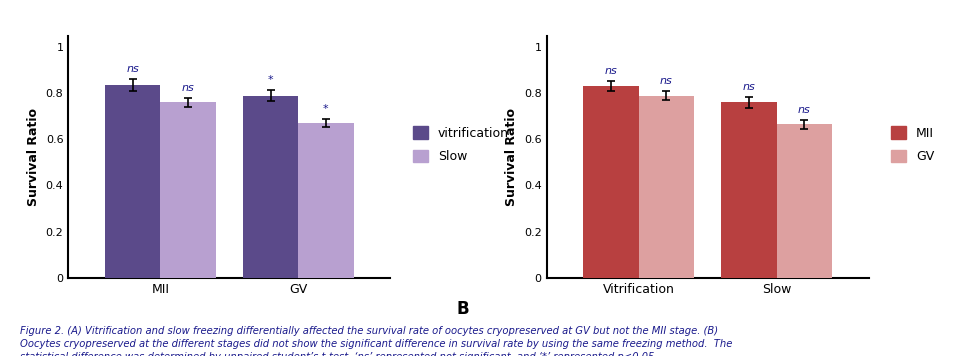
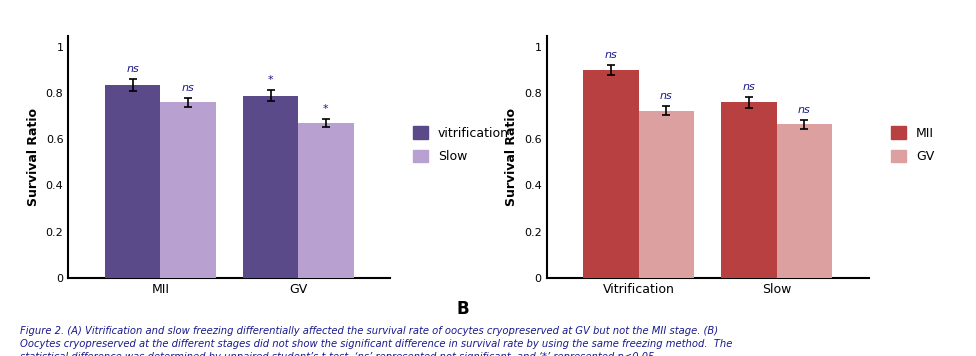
MII/Vitrification: 0.83 -> 0.90
GV/Vitrification: 0.790 -> 0.725
